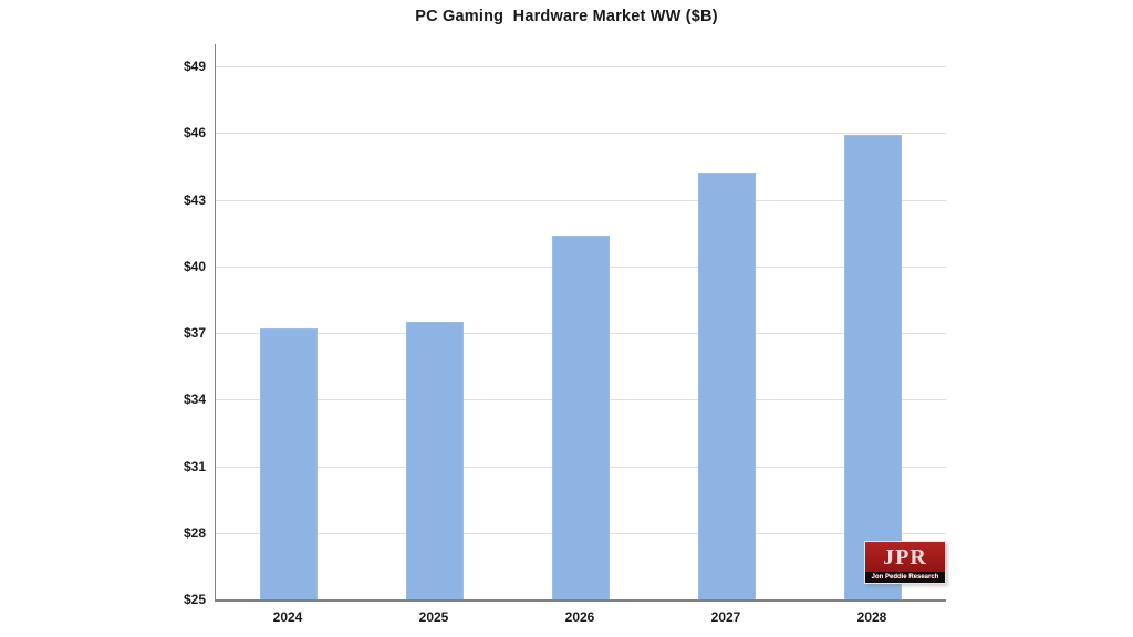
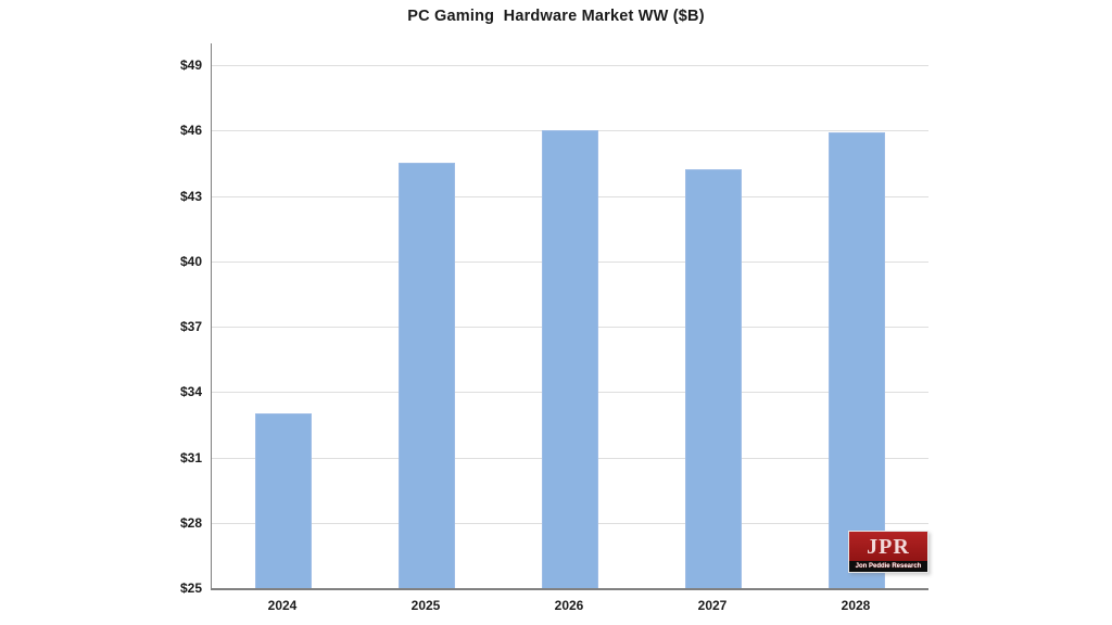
2024: $37.2 -> $33.0
2025: $37.5 -> $44.5
2026: $41.4 -> $46.0
